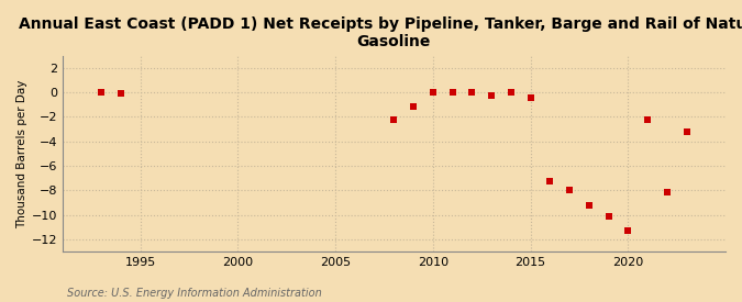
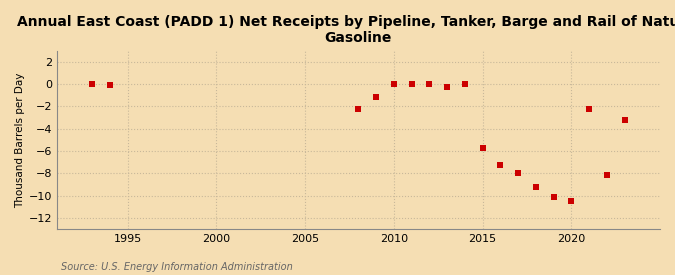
2015: -0.4 -> -5.7
2020: -11.3 -> -10.5
